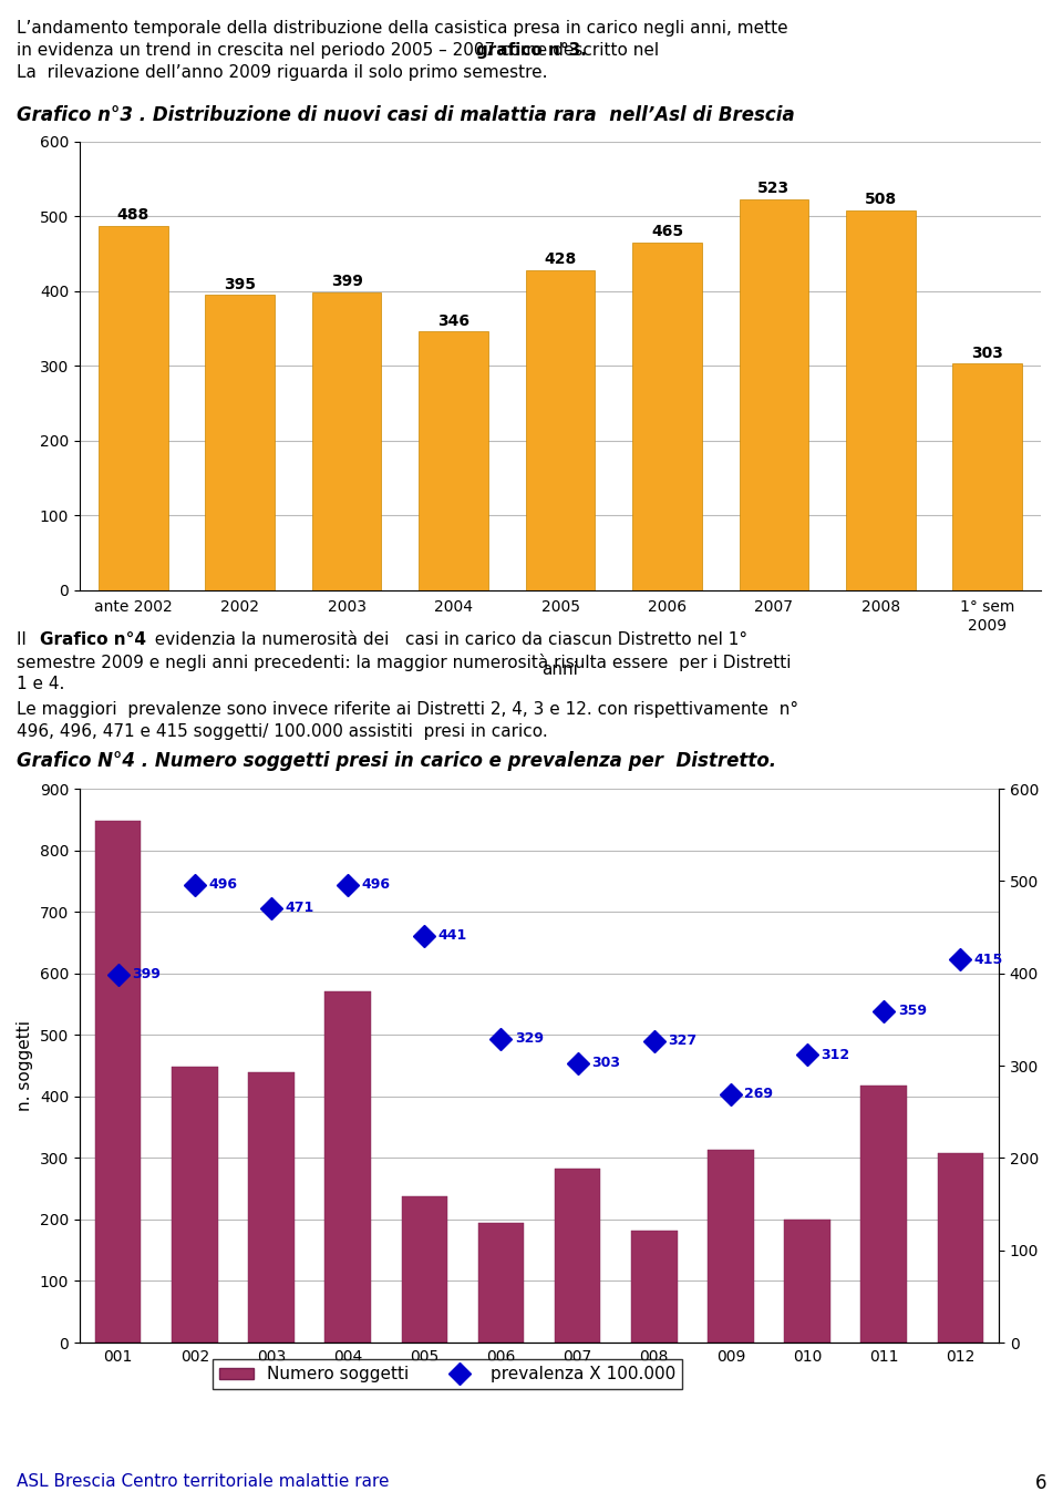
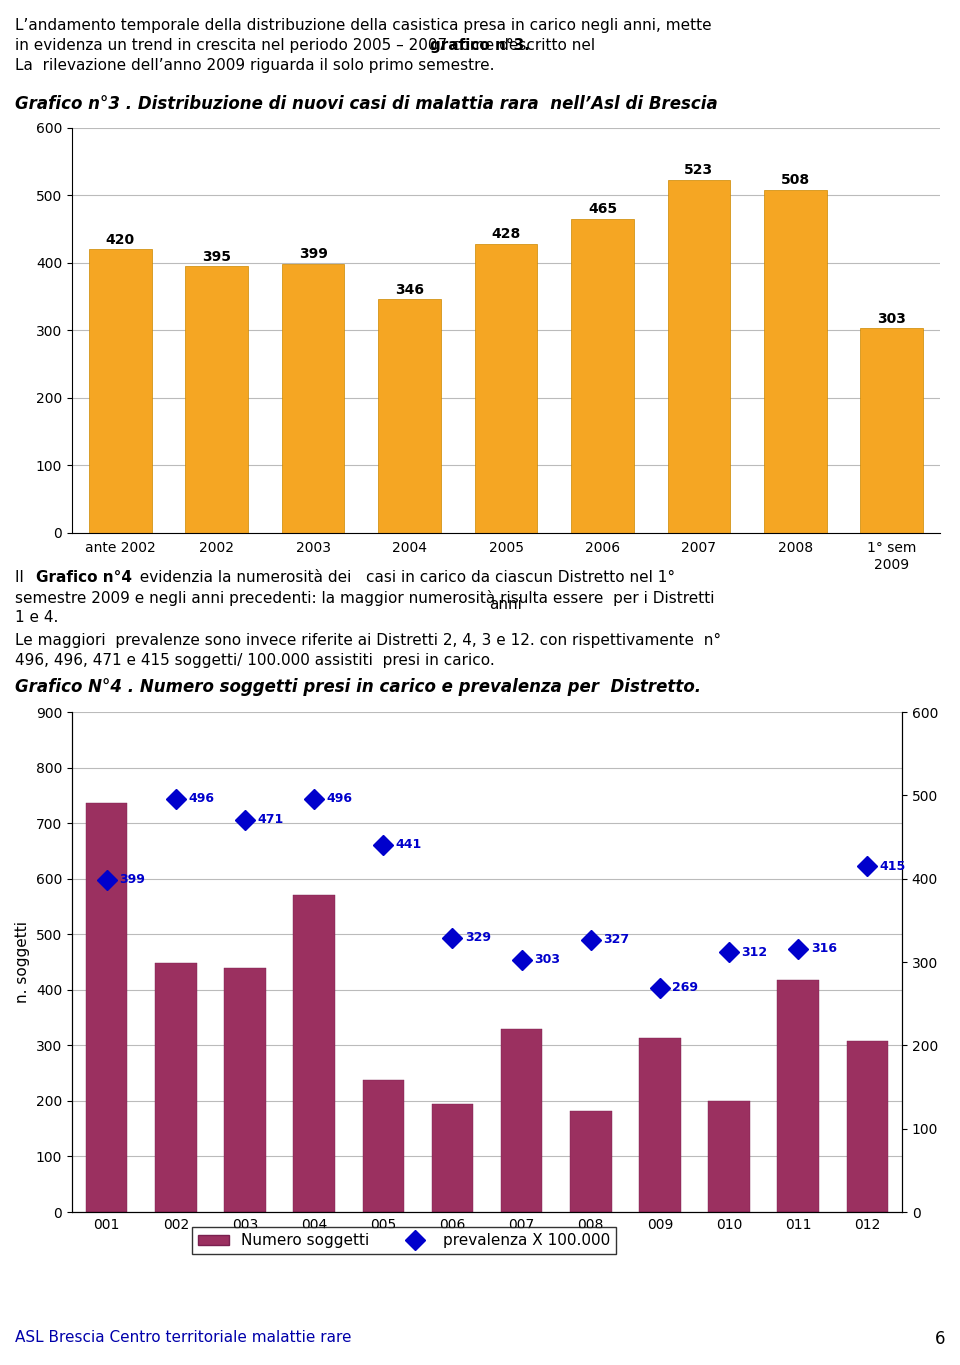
ante 2002: 488 -> 420
Numero soggetti/001: 848 -> 736
Numero soggetti/007: 283 -> 330
prevalenza X 100.000/011: 359 -> 316
